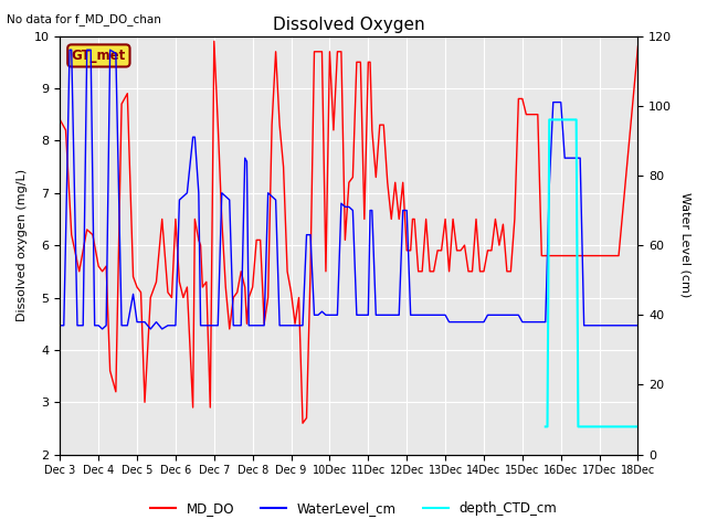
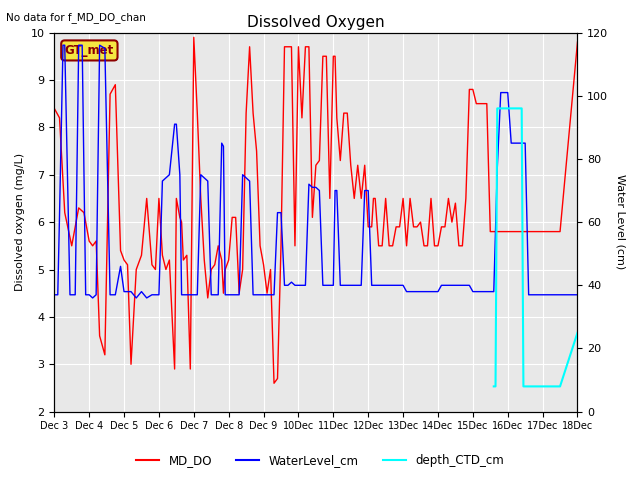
depth_CTD_cm/18Dec: 8 -> 25
